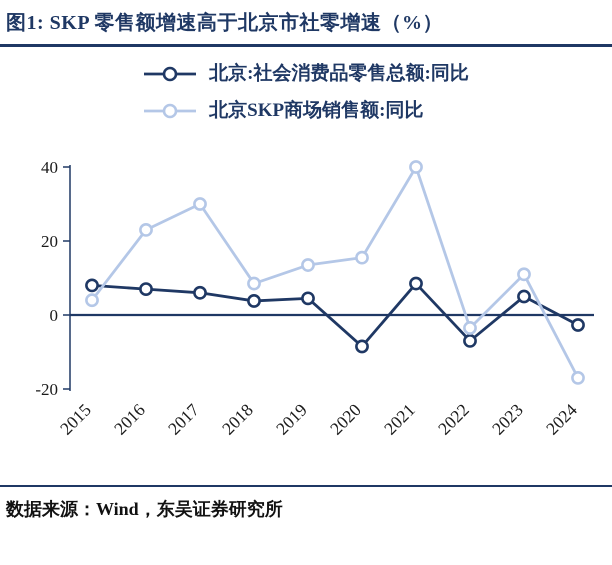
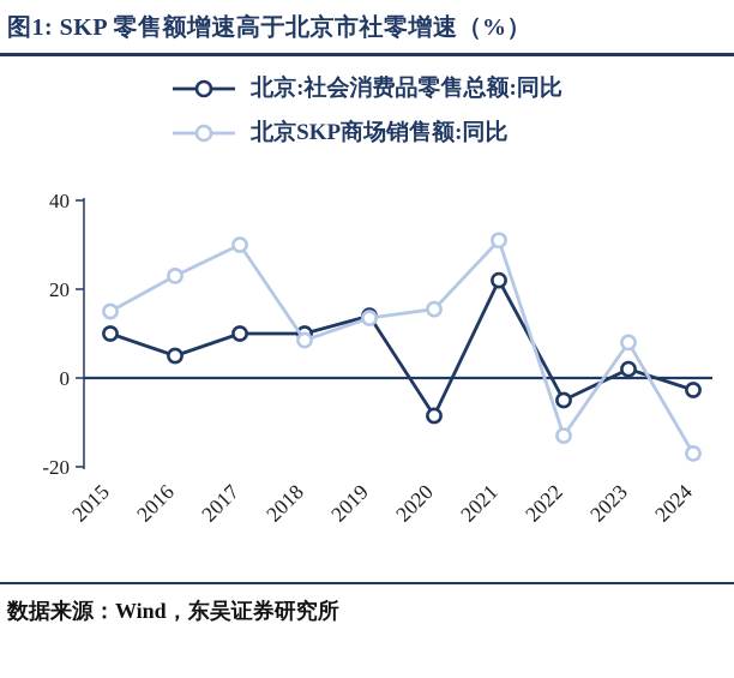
北京:社会消费品零售总额:同比/2015: 8 -> 10
北京SKP商场销售额:同比/2015: 4 -> 15
北京:社会消费品零售总额:同比/2016: 7 -> 5
北京:社会消费品零售总额:同比/2017: 6 -> 10
北京:社会消费品零售总额:同比/2018: 4 -> 10
北京:社会消费品零售总额:同比/2019: 4 -> 14
北京:社会消费品零售总额:同比/2021: 8 -> 22
北京SKP商场销售额:同比/2021: 40 -> 31
北京:社会消费品零售总额:同比/2022: -7 -> -5
北京SKP商场销售额:同比/2022: -4 -> -13
北京:社会消费品零售总额:同比/2023: 5 -> 2
北京SKP商场销售额:同比/2023: 11 -> 8
